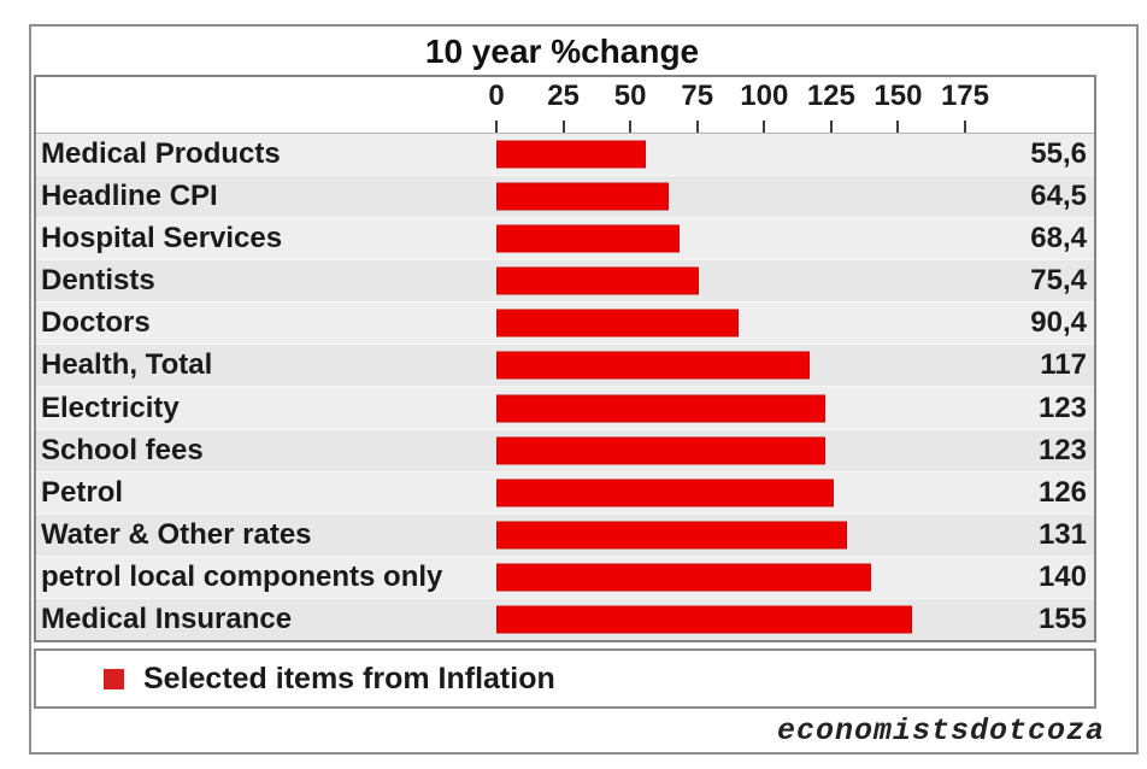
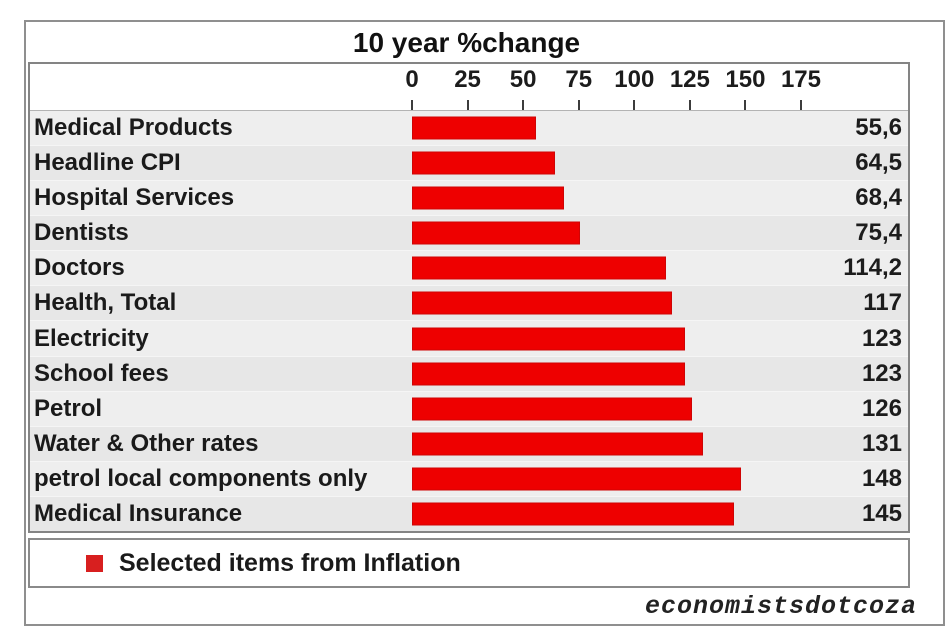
Doctors: 90,4 -> 114,2
petrol local components only: 140 -> 148
Medical Insurance: 155 -> 145
